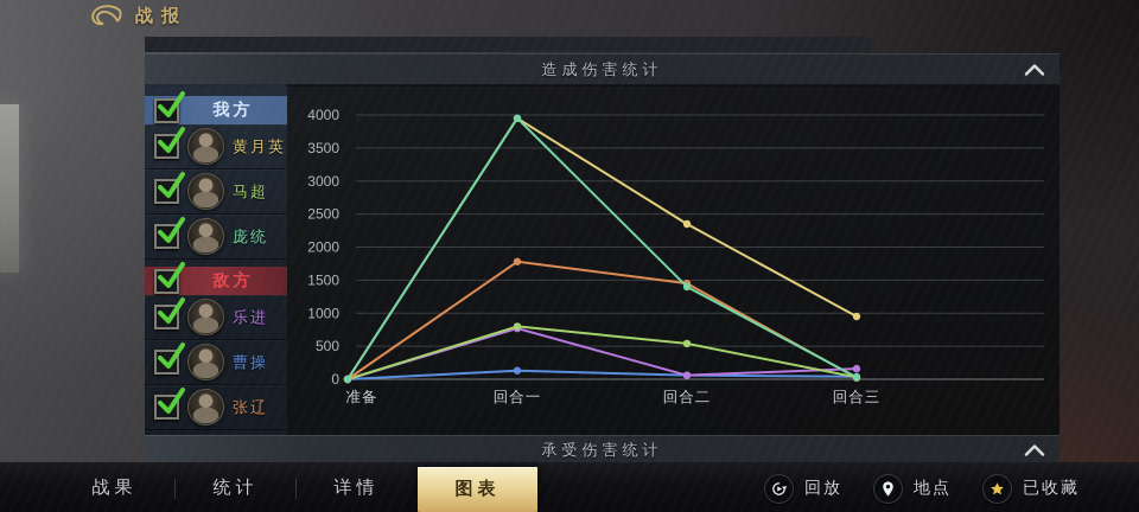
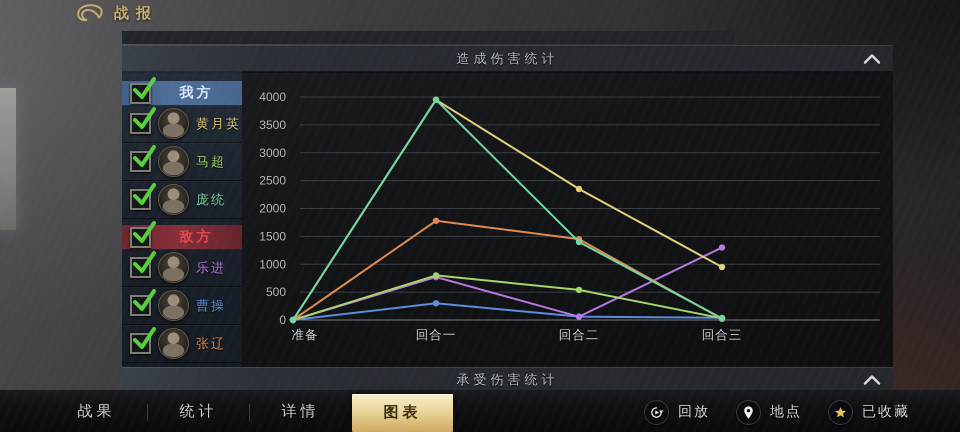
曹操/回合一: 100 -> 300
乐进/回合三: 200 -> 1300
